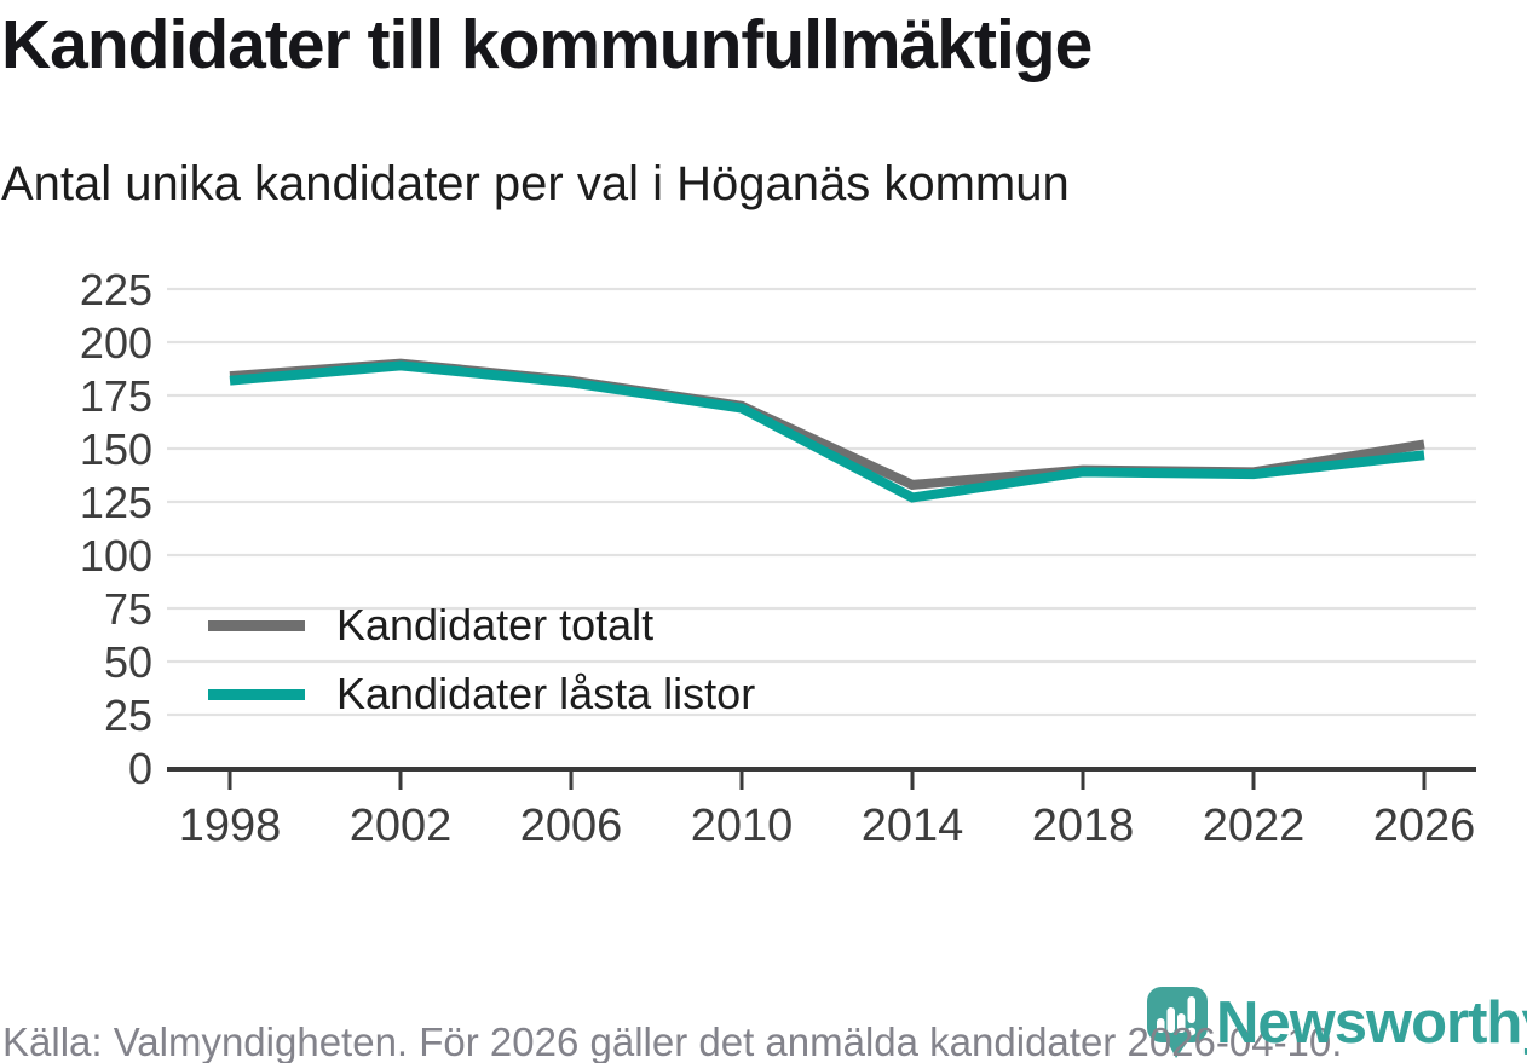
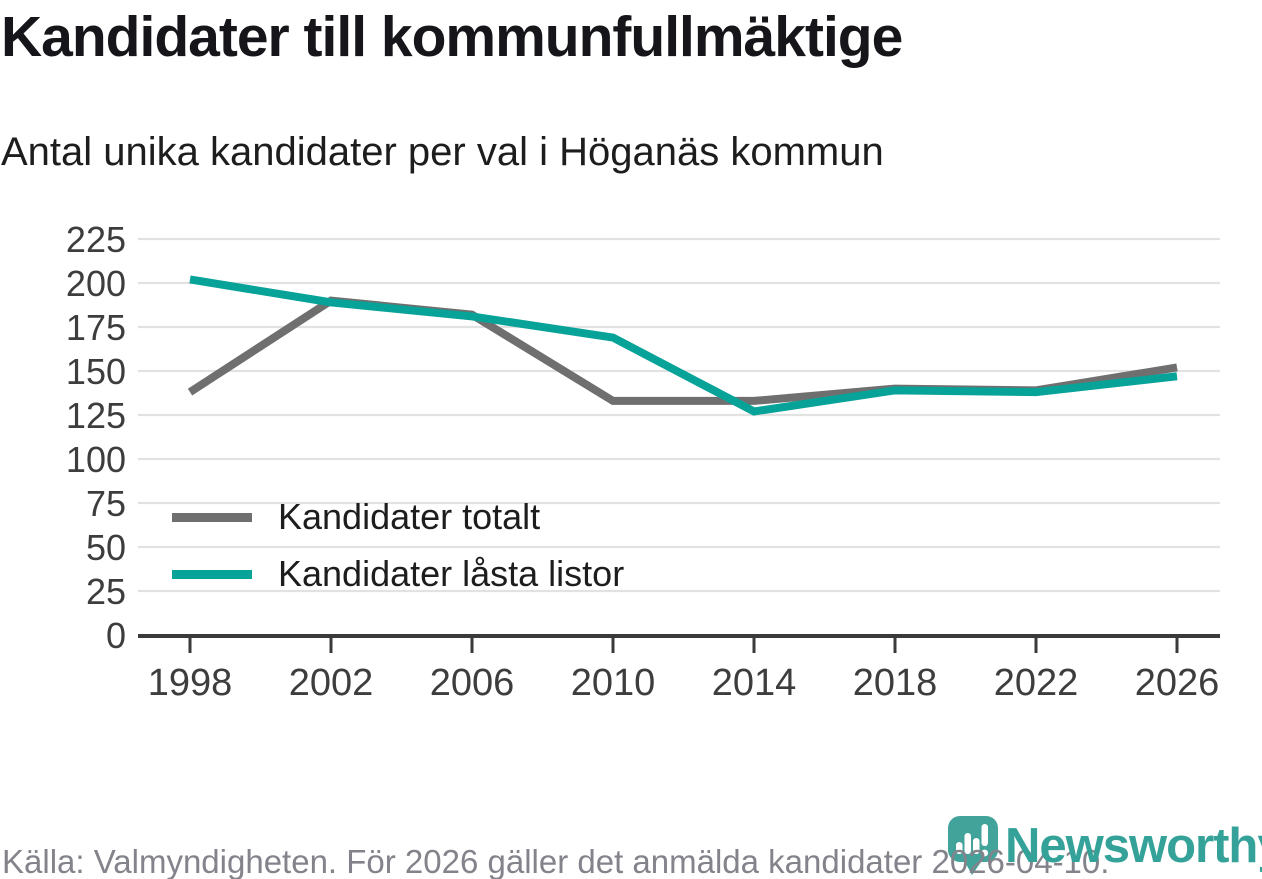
Kandidater totalt/1998: 184 -> 138
Kandidater låsta listor/1998: 182 -> 202
Kandidater totalt/2010: 170 -> 133
